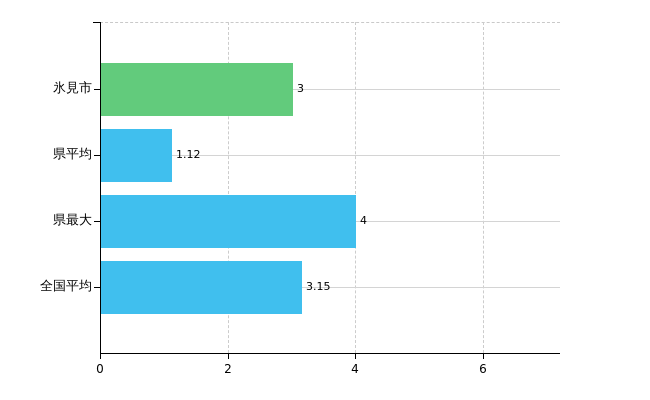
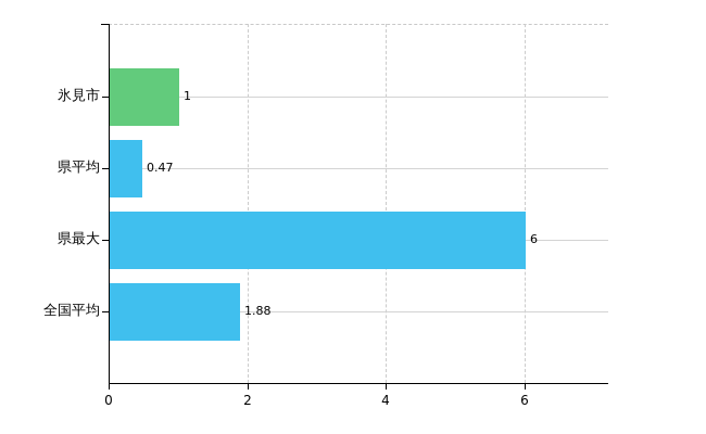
氷見市: 3 -> 1
県平均: 1.12 -> 0.47
県最大: 4 -> 6
全国平均: 3.15 -> 1.88
